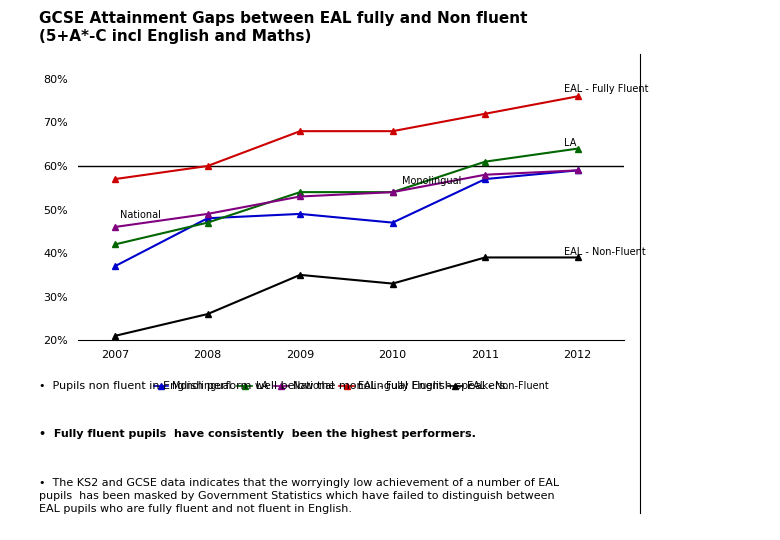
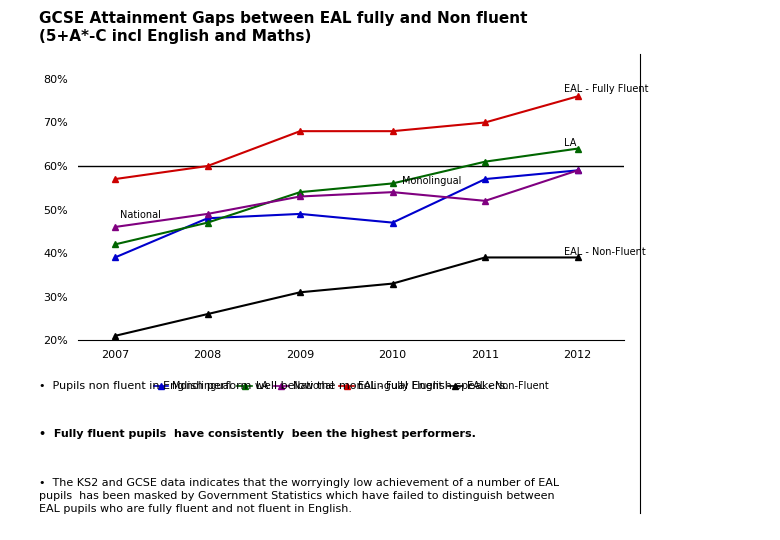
Monolingual/2007: 37% -> 39%
EAL - Non-Fluent/2009: 35% -> 31%
LA/2010: 54% -> 56%
National/2011: 58% -> 52%
EAL - Fully Fluent/2011: 72% -> 70%
